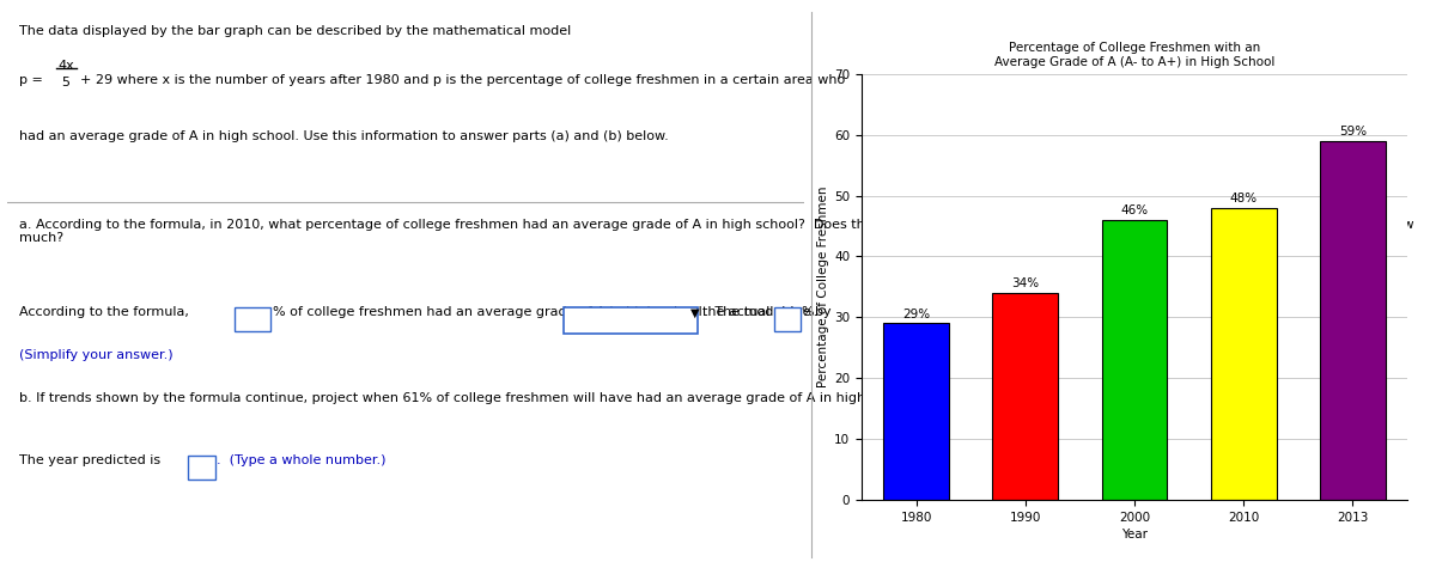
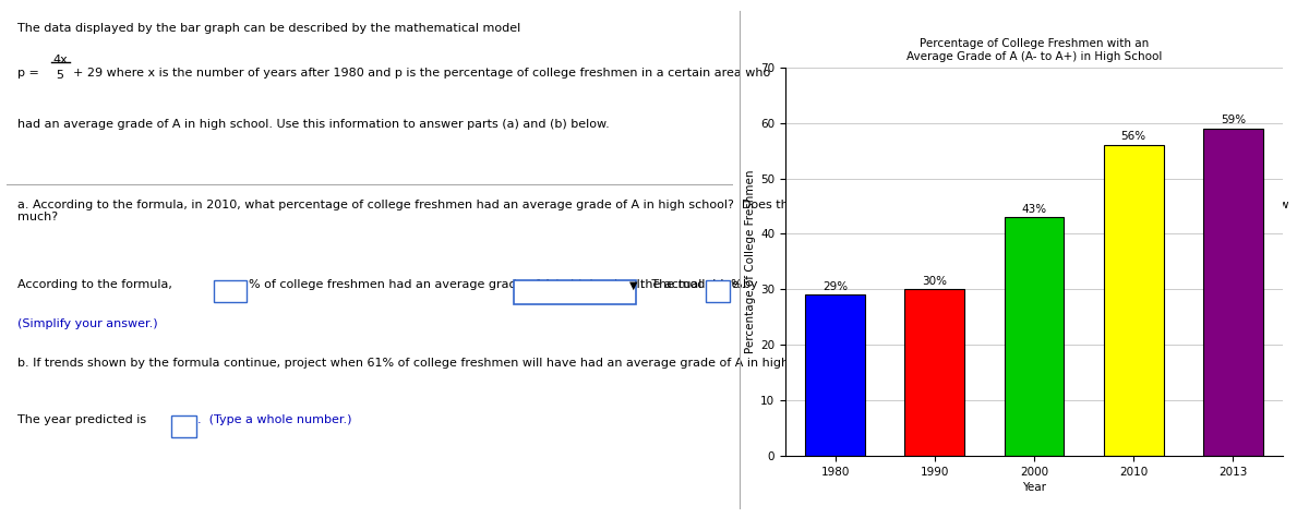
1990: 34% -> 30%
2000: 46 -> 43
2010: 48% -> 56%
